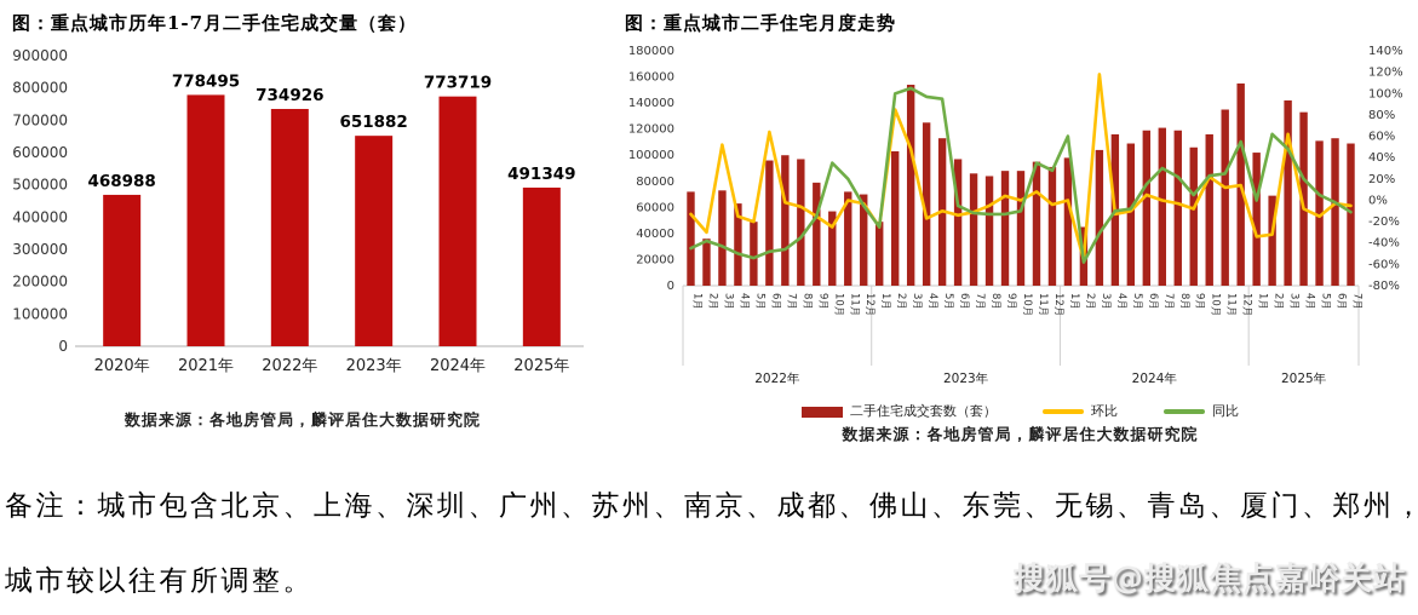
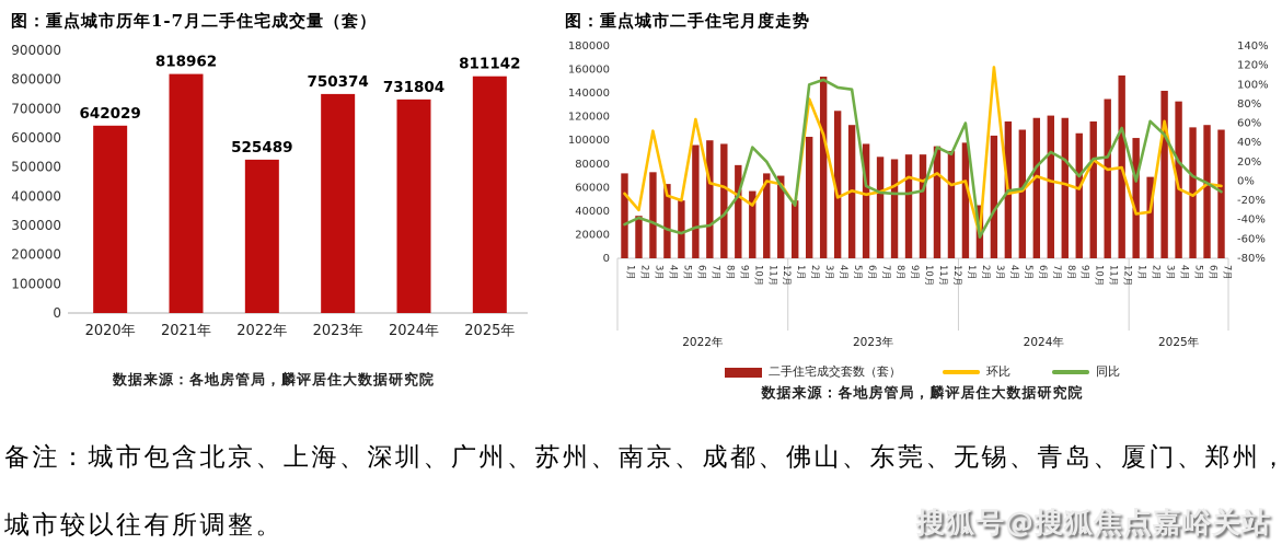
图：重点城市历年1-7月二手住宅成交量（套）/2020年: 468988 -> 642029
图：重点城市历年1-7月二手住宅成交量（套）/2021年: 778495 -> 818962
图：重点城市历年1-7月二手住宅成交量（套）/2022年: 734926 -> 525489
图：重点城市历年1-7月二手住宅成交量（套）/2023年: 651882 -> 750374
图：重点城市历年1-7月二手住宅成交量（套）/2024年: 773719 -> 731804
图：重点城市历年1-7月二手住宅成交量（套）/2025年: 491349 -> 811142
